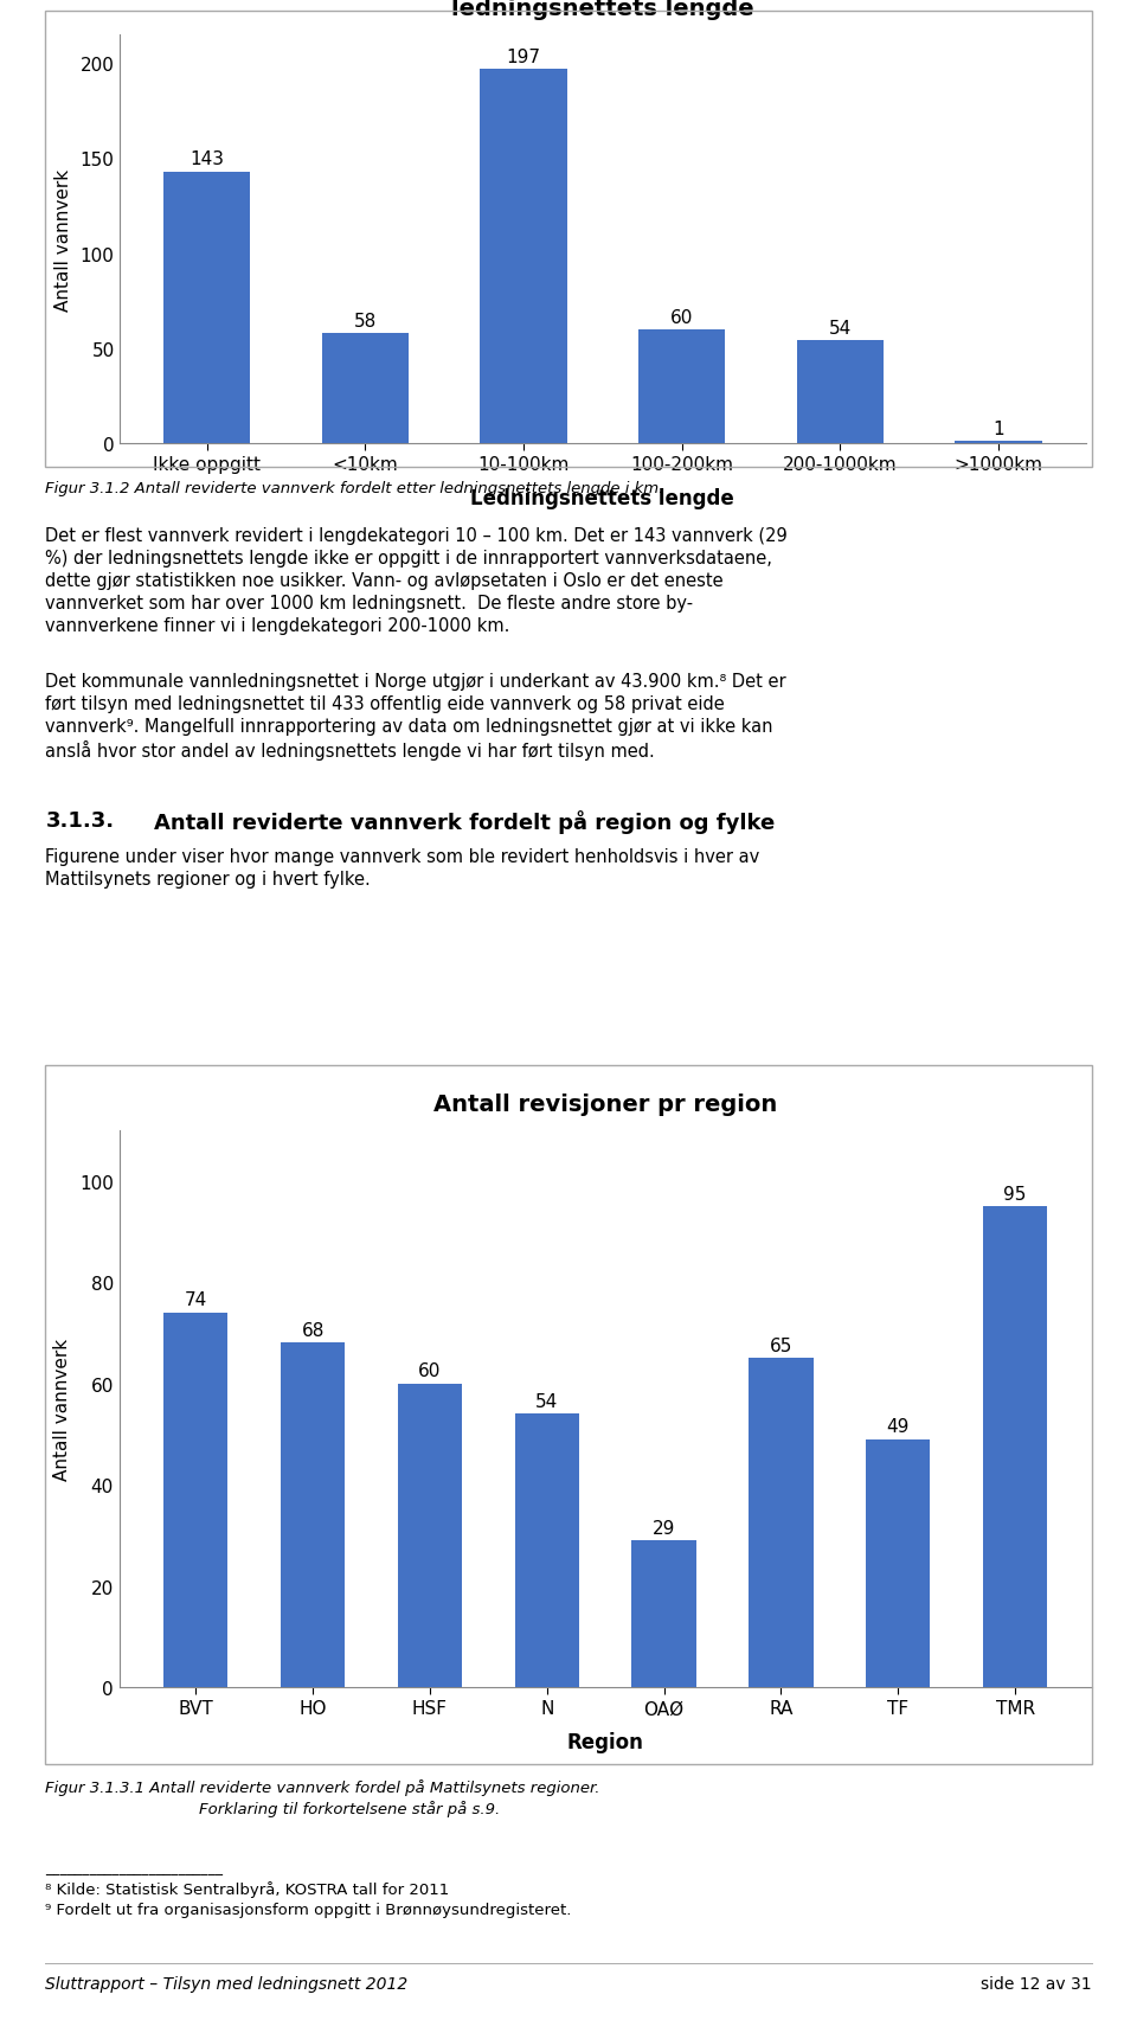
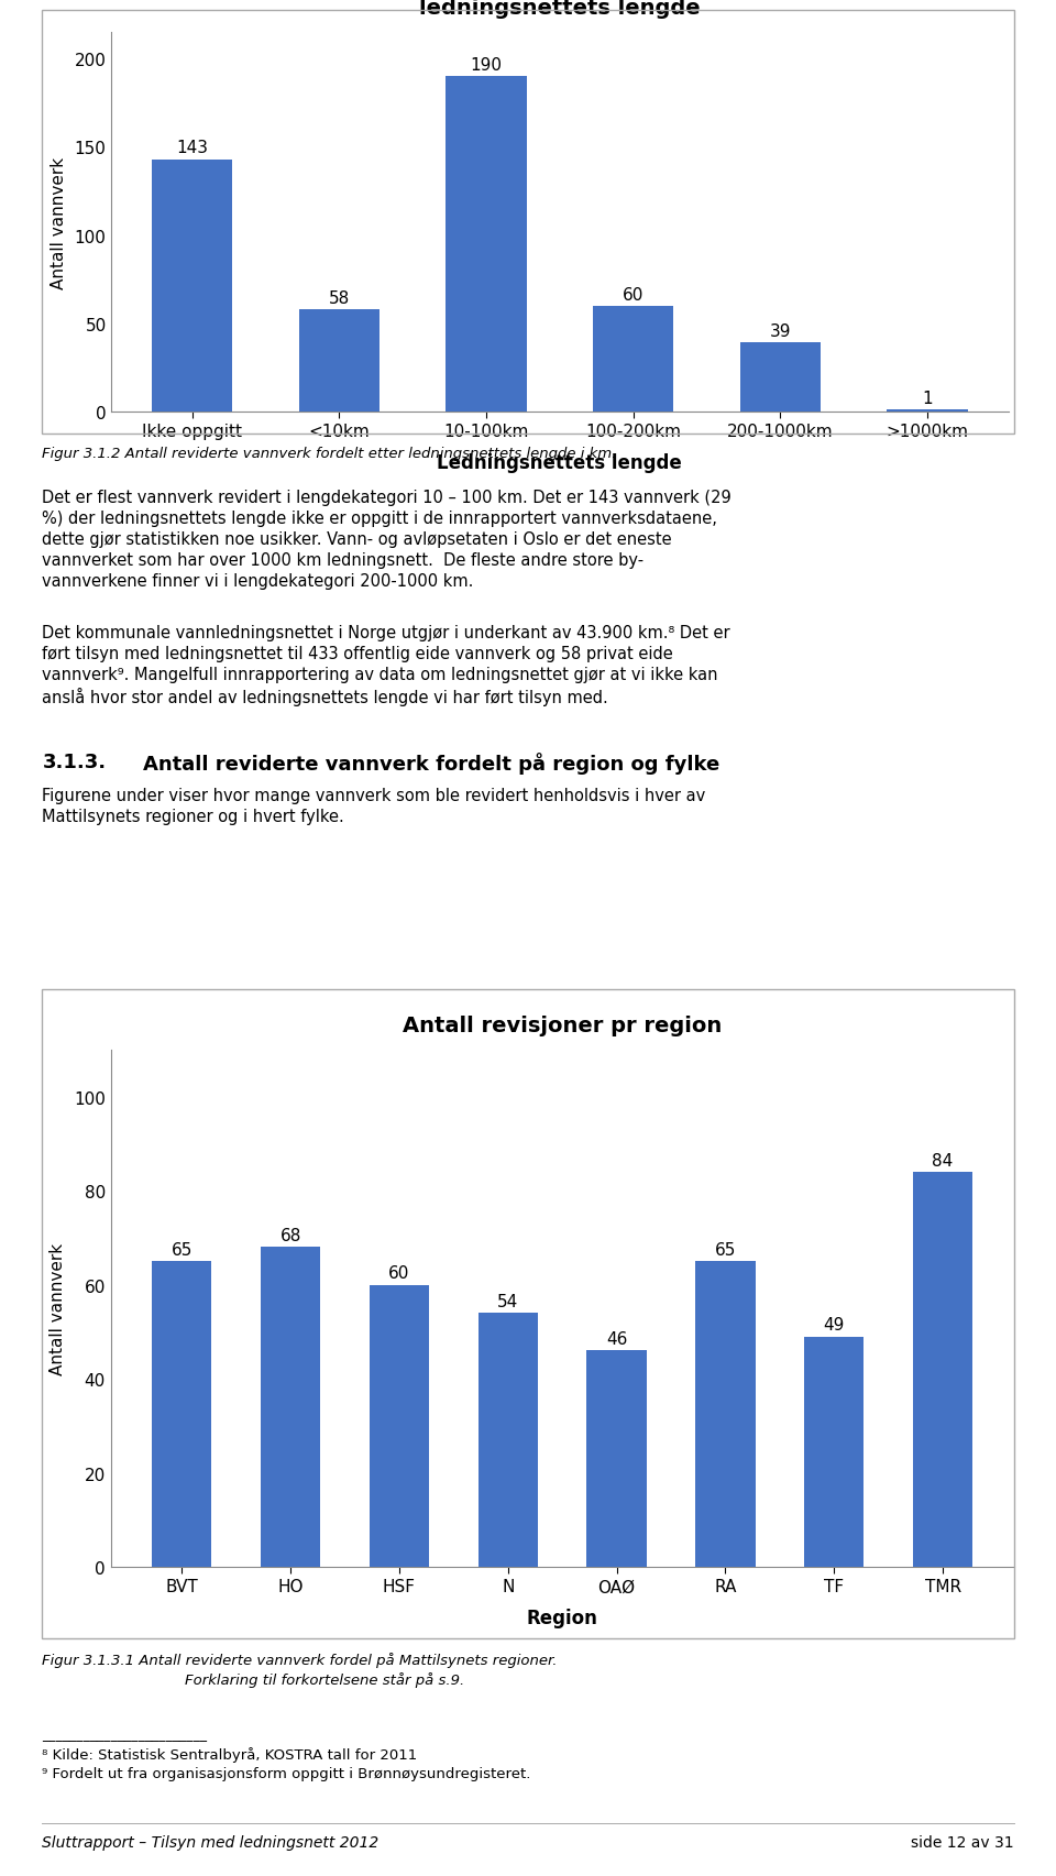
10-100km: 197 -> 190
200-1000km: 54 -> 39
Antall revisjoner pr region/BVT: 74 -> 65
Antall revisjoner pr region/OAØ: 29 -> 46
Antall revisjoner pr region/TMR: 95 -> 84
